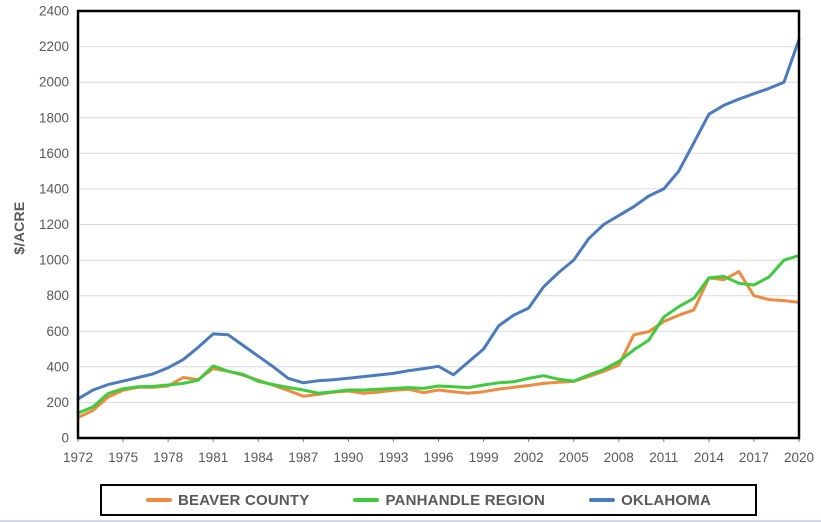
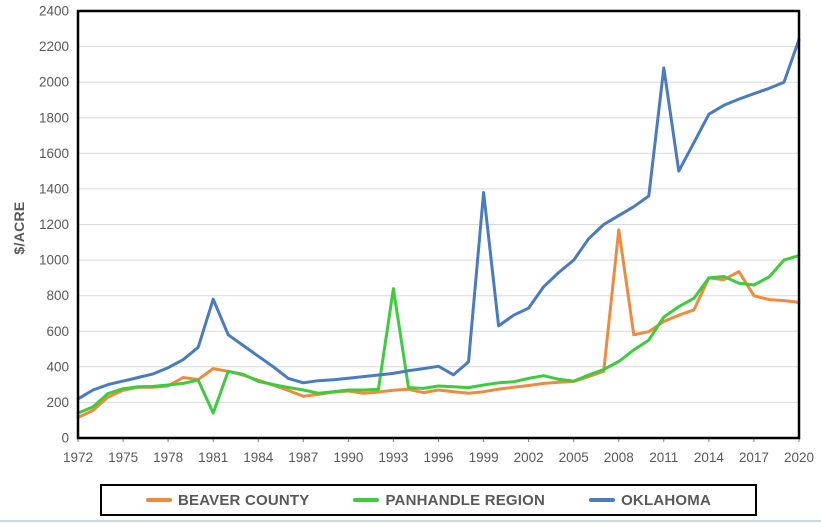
PANHANDLE REGION/1981: 400 -> 140
OKLAHOMA/1981: 580 -> 780
PANHANDLE REGION/1993: 280 -> 840
OKLAHOMA/1999: 500 -> 1380
BEAVER COUNTY/2008: 410 -> 1170
OKLAHOMA/2011: 1400 -> 2080
